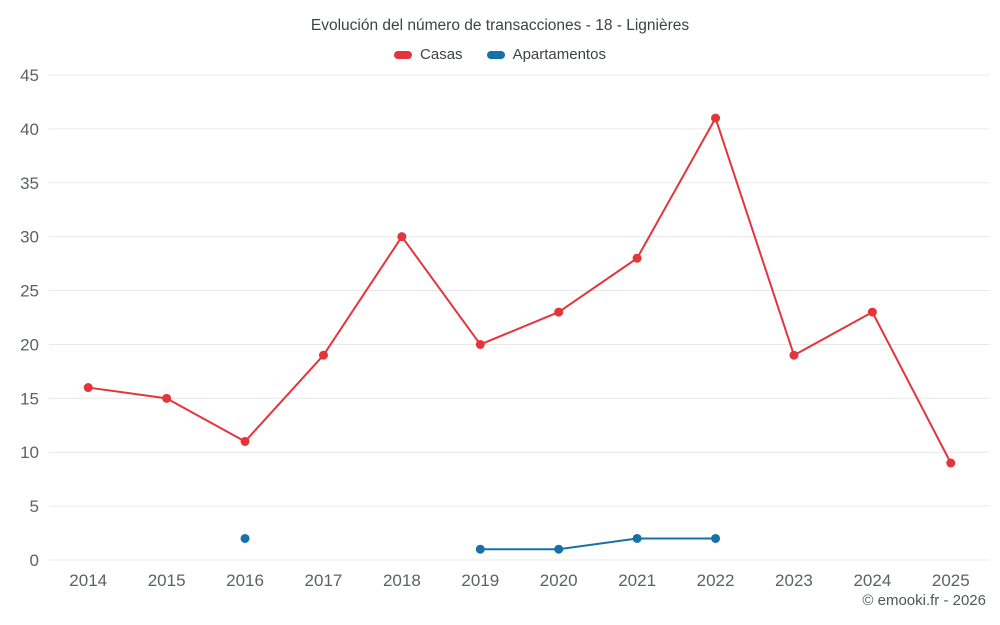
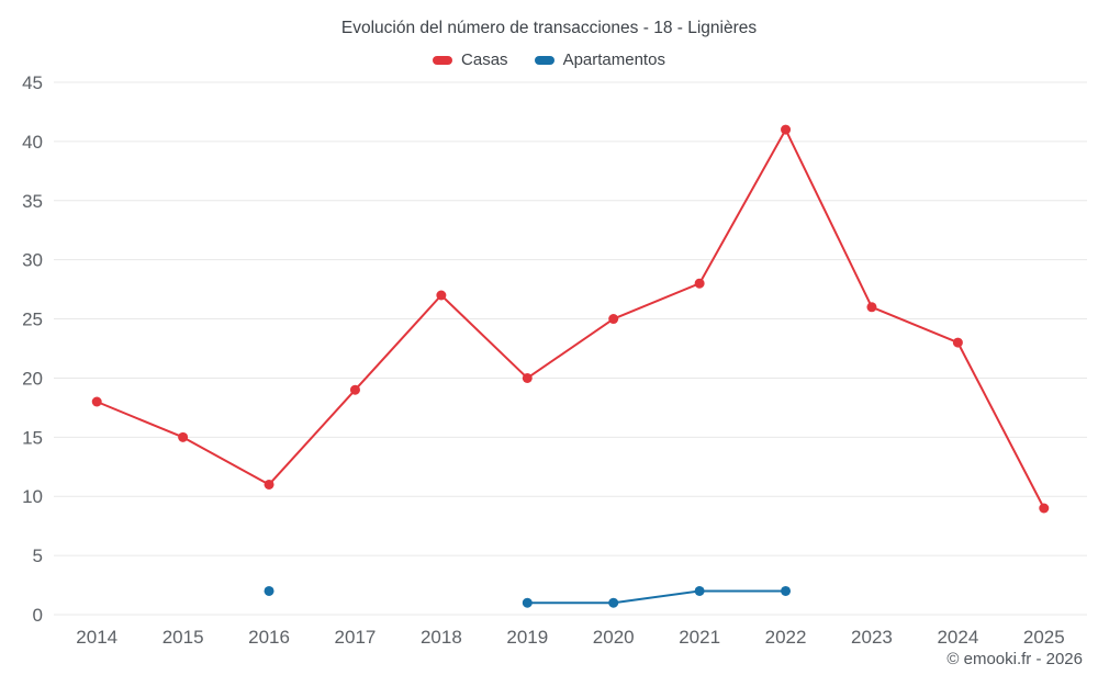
Casas/2014: 16 -> 18
Casas/2018: 30 -> 27
Casas/2020: 23 -> 25
Casas/2023: 19 -> 26
